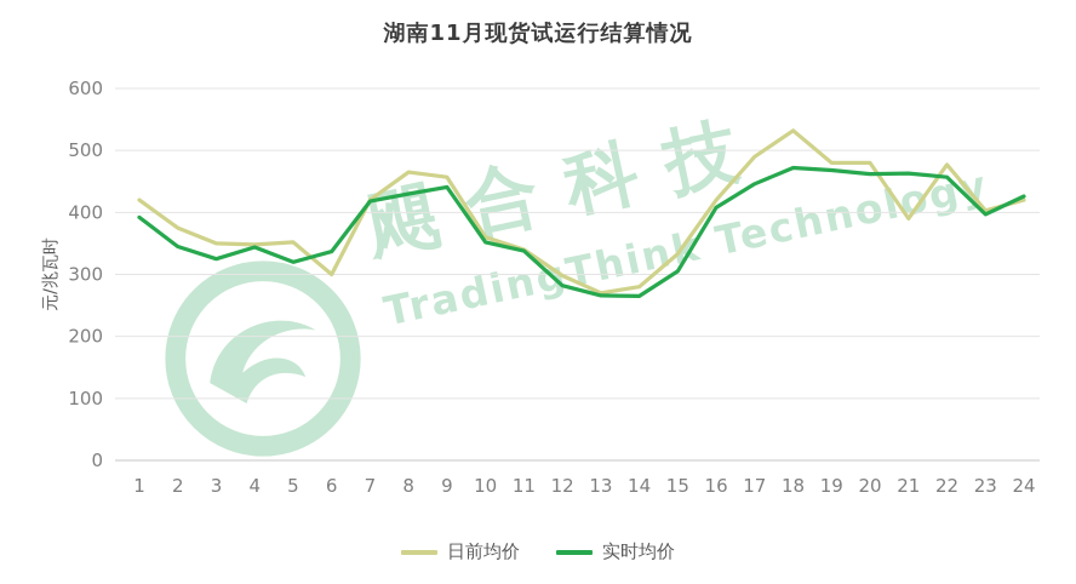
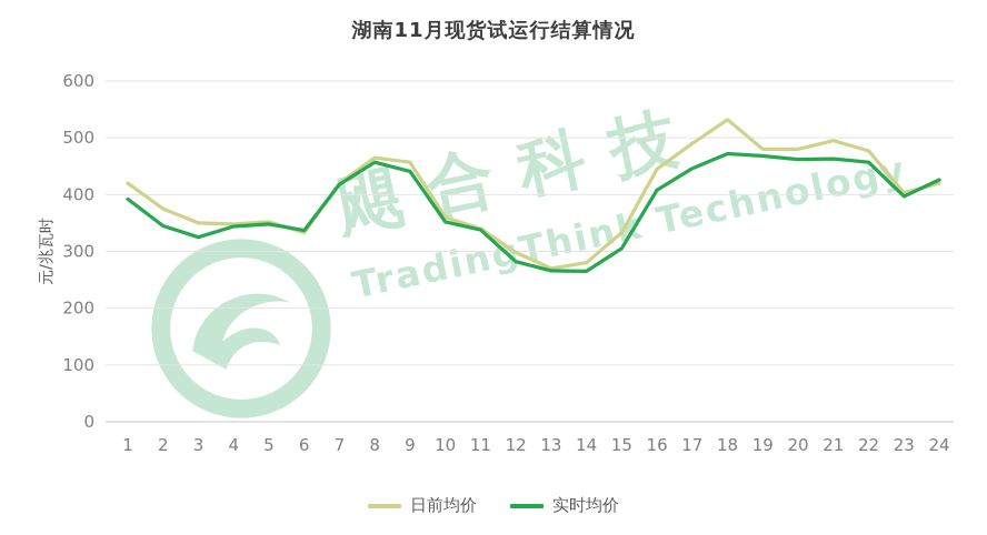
实时均价/5: 320 -> 350
日前均价/6: 300 -> 330
实时均价/8: 430 -> 460
日前均价/16: 420 -> 440
日前均价/21: 390 -> 500
